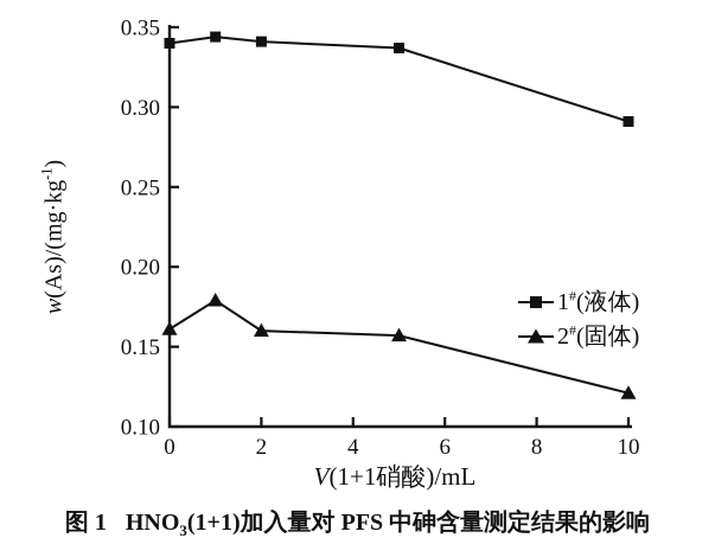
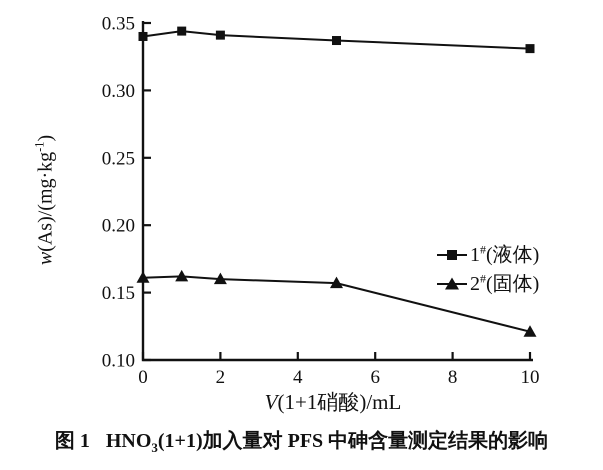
2#(固体)/1: 0.179 -> 0.162
1#(液体)/10: 0.291 -> 0.331
